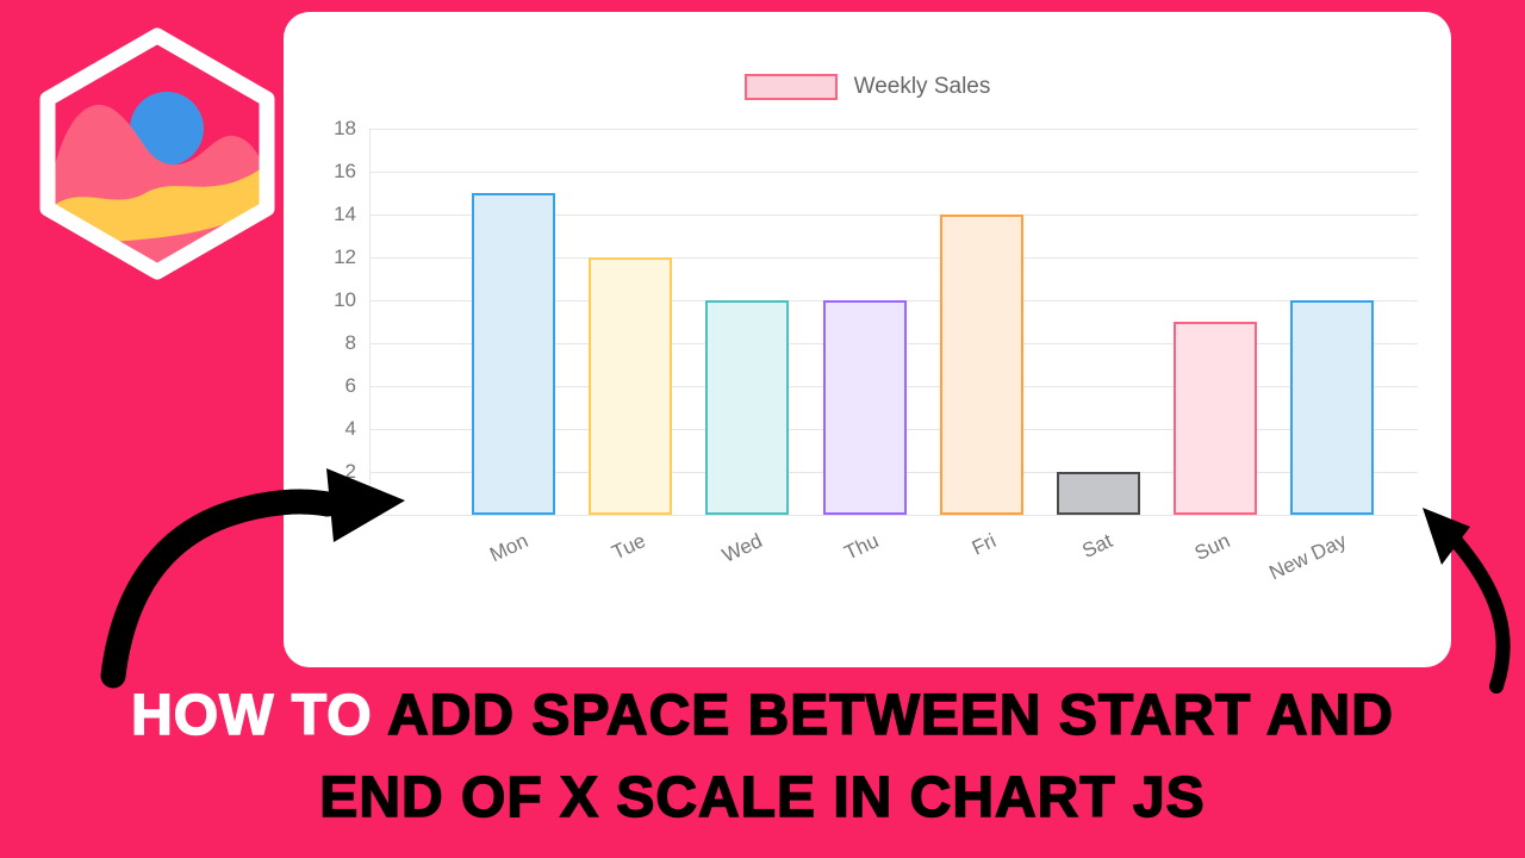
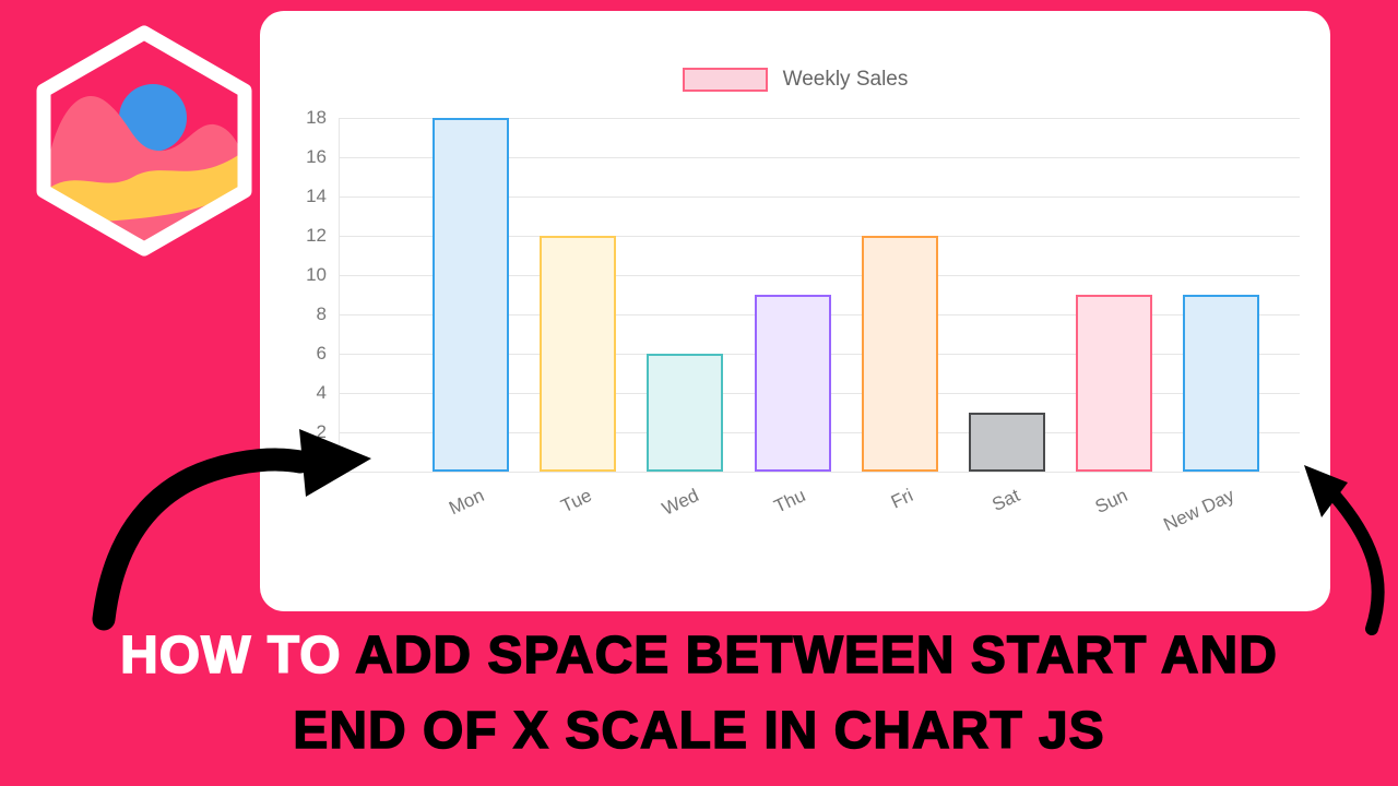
Mon: 15 -> 18
Wed: 10 -> 6
Thu: 10 -> 9
Fri: 14 -> 12
Sat: 2 -> 3
New Day: 10 -> 9
